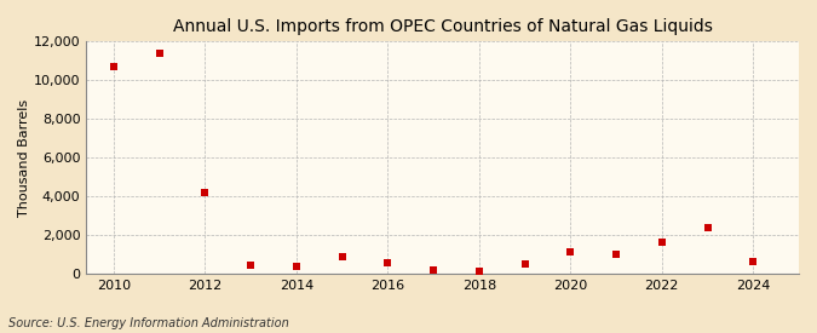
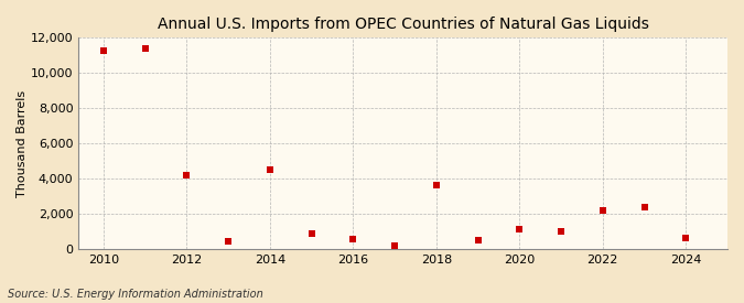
2010: 10,700 -> 11,300
2014: 400 -> 4,500
2018: 100 -> 3,600
2022: 1,600 -> 2,200
